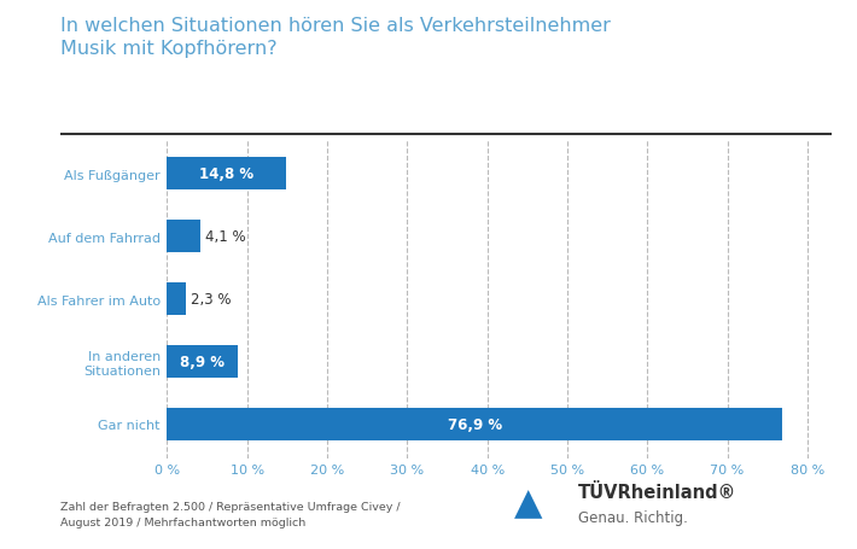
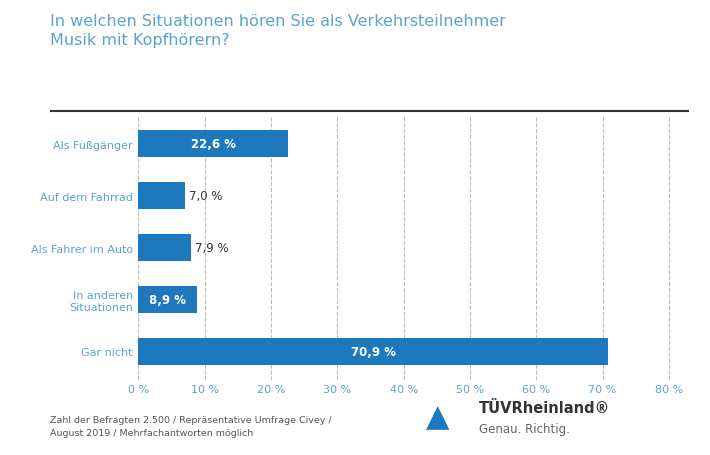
Als Fußgänger: 14,8 -> 22,6
Auf dem Fahrrad: 4,1 -> 7,0
Als Fahrer im Auto: 2,3 -> 7,9
Gar nicht: 76,9 -> 70,9
